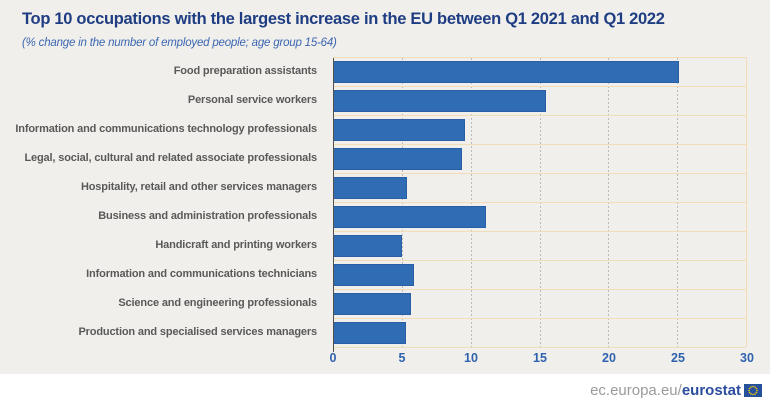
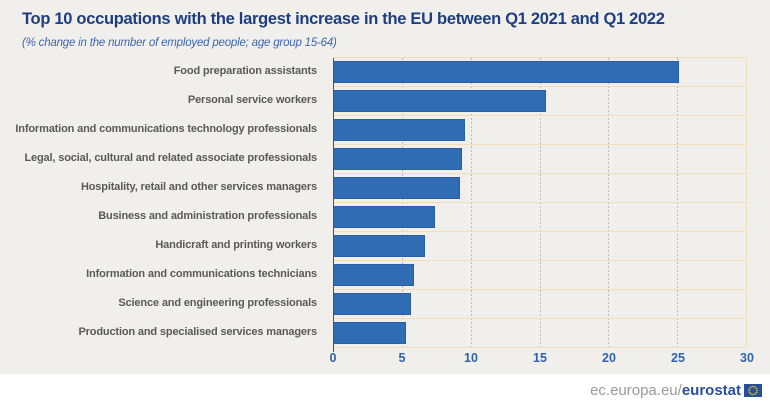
Hospitality, retail and other services managers: 5.4 -> 9.2
Business and administration professionals: 11.1 -> 7.4
Handicraft and printing workers: 5.0 -> 6.7
